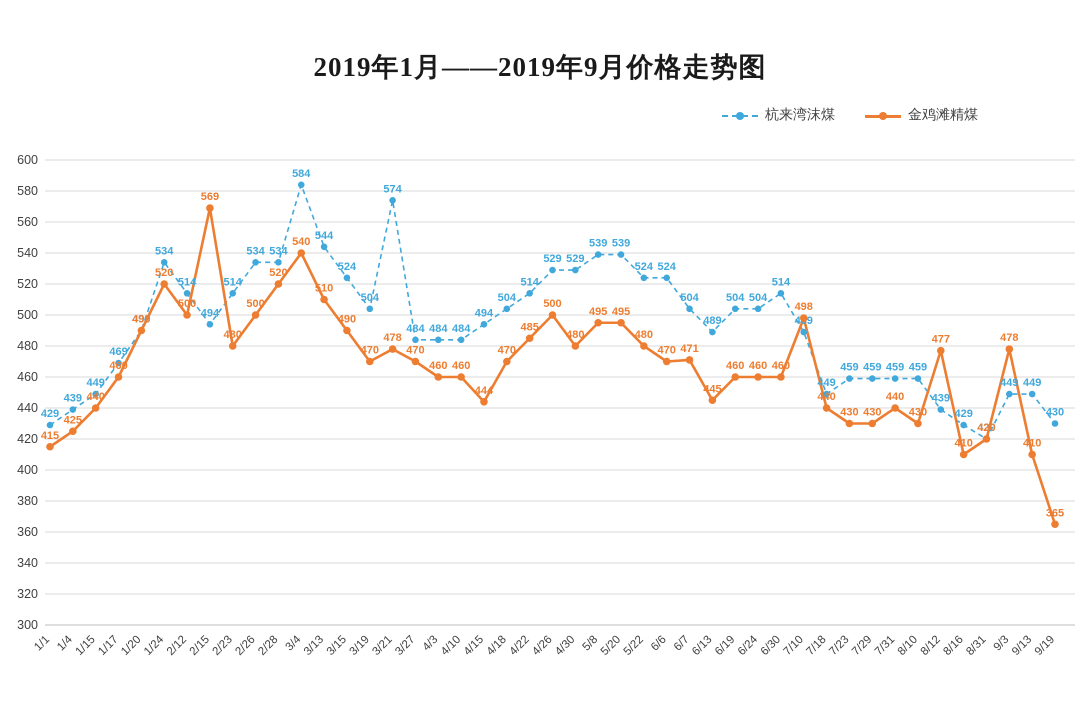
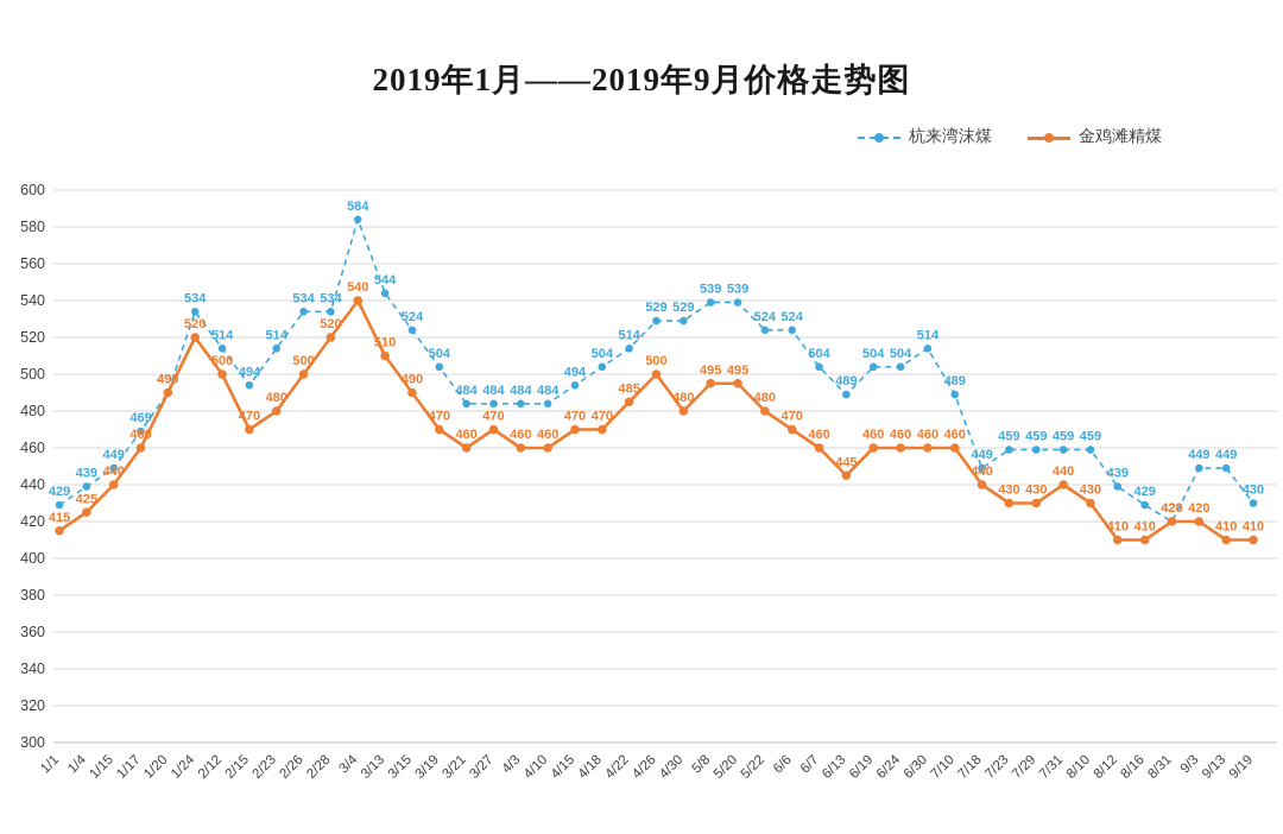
金鸡滩精煤/2/15: 569 -> 470
杭来湾沫煤/3/21: 574 -> 484
金鸡滩精煤/3/21: 478 -> 460
金鸡滩精煤/4/15: 444 -> 470
金鸡滩精煤/6/7: 471 -> 460
金鸡滩精煤/7/10: 498 -> 460
金鸡滩精煤/8/12: 477 -> 410
金鸡滩精煤/9/3: 478 -> 420
金鸡滩精煤/9/19: 365 -> 410
